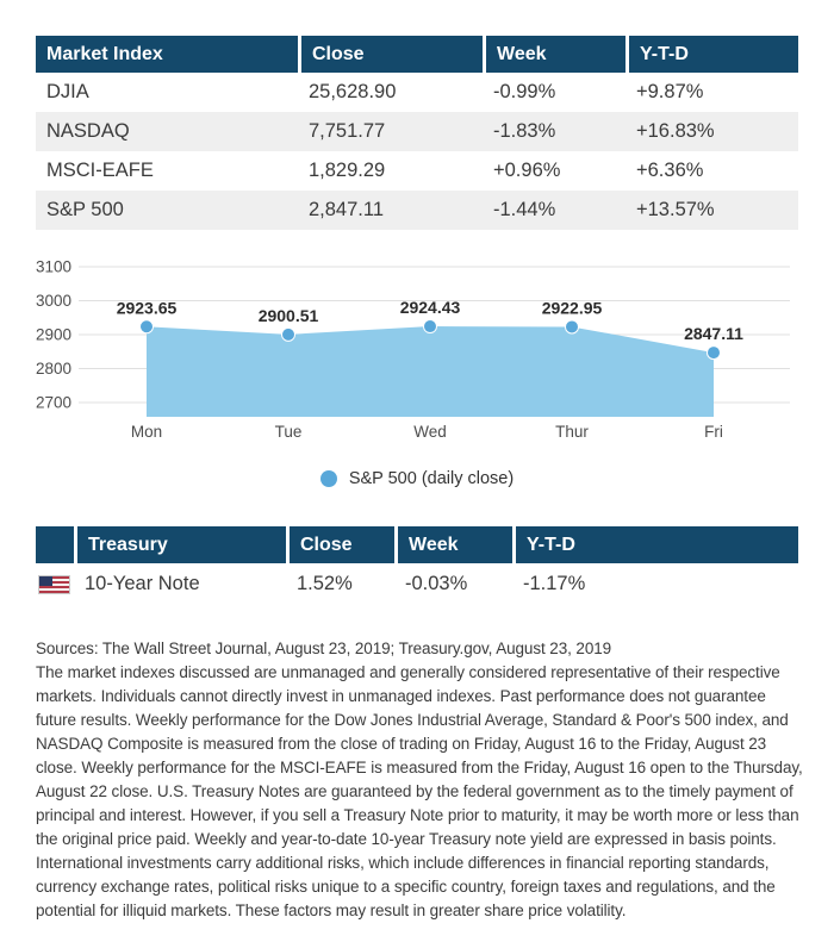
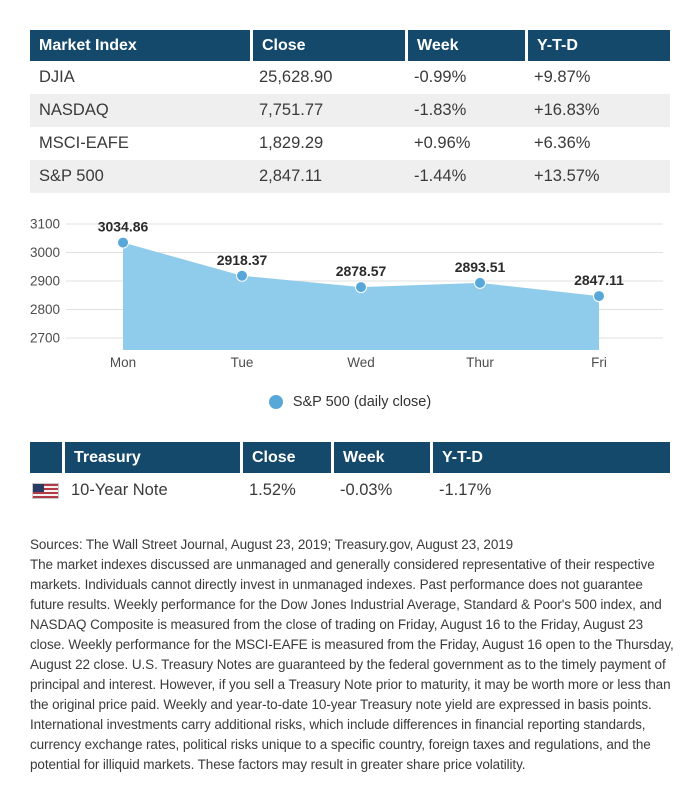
Mon: 2923.65 -> 3034.86
Tue: 2900.51 -> 2918.37
Wed: 2924.43 -> 2878.57
Thur: 2922.95 -> 2893.51
